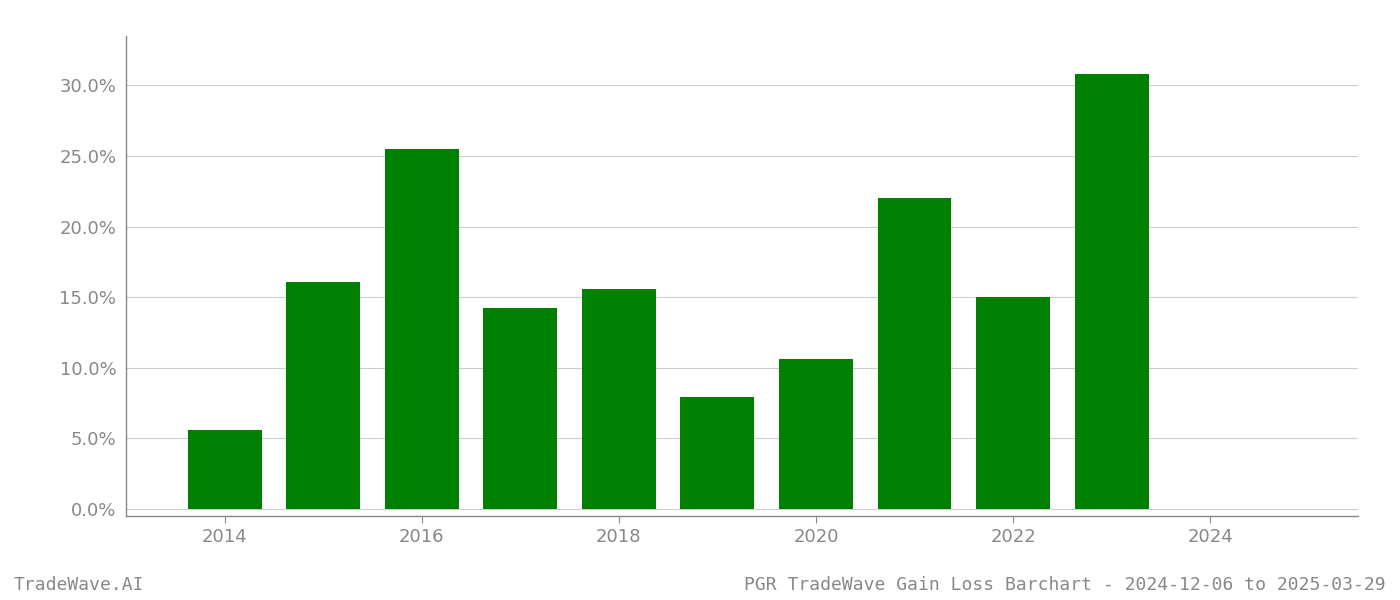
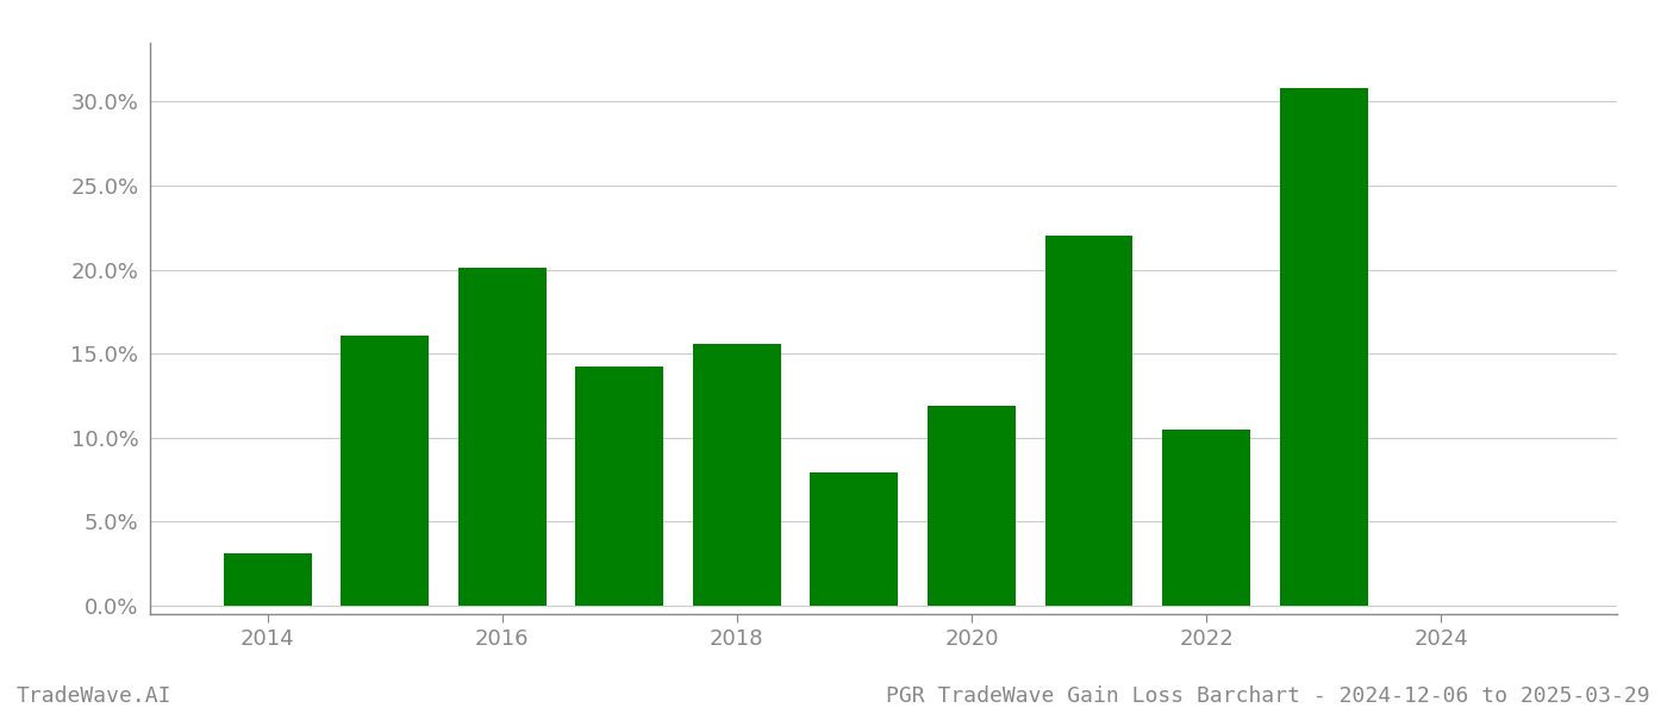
2014: 5.6% -> 3.1%
2016: 25.5% -> 20.1%
2020: 10.6% -> 11.9%
2022: 15.0% -> 10.5%
